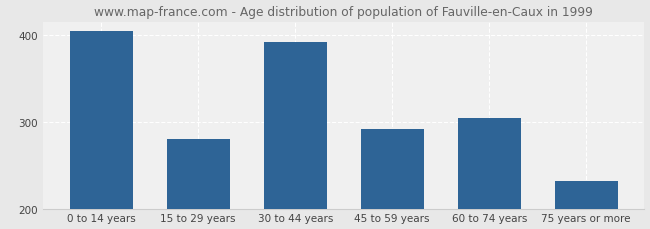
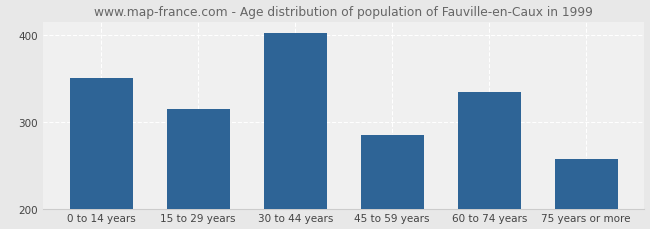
0 to 14 years: 404 -> 350
15 to 29 years: 280 -> 314
30 to 44 years: 392 -> 402
45 to 59 years: 292 -> 284
60 to 74 years: 304 -> 334
75 years or more: 232 -> 257
